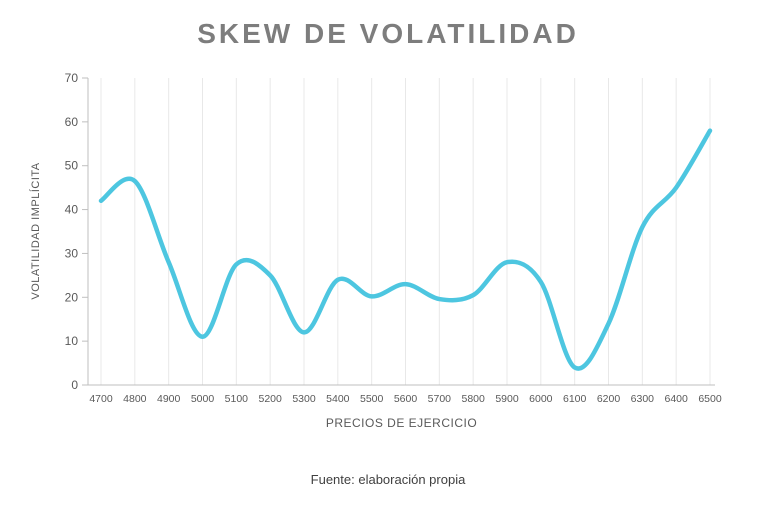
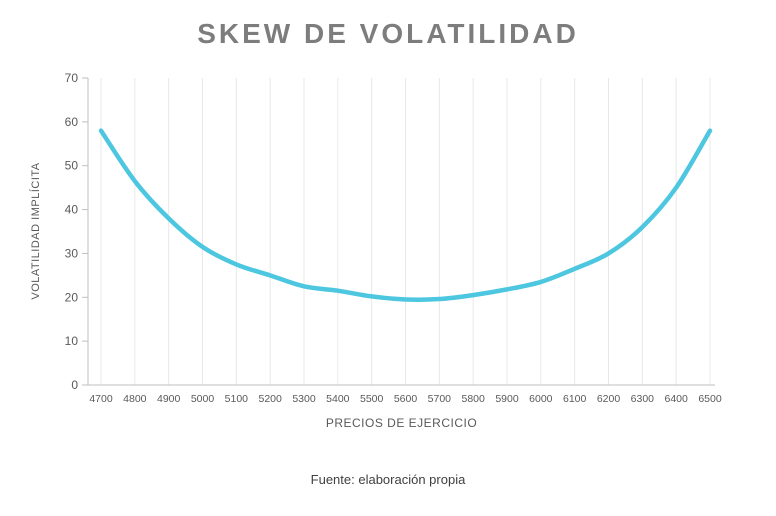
4700: 42 -> 58
4900: 28 -> 38
5000: 11 -> 32
5300: 12 -> 22
5400: 24 -> 22
5600: 23 -> 20
5900: 28 -> 22
6100: 4 -> 26
6200: 14 -> 30
